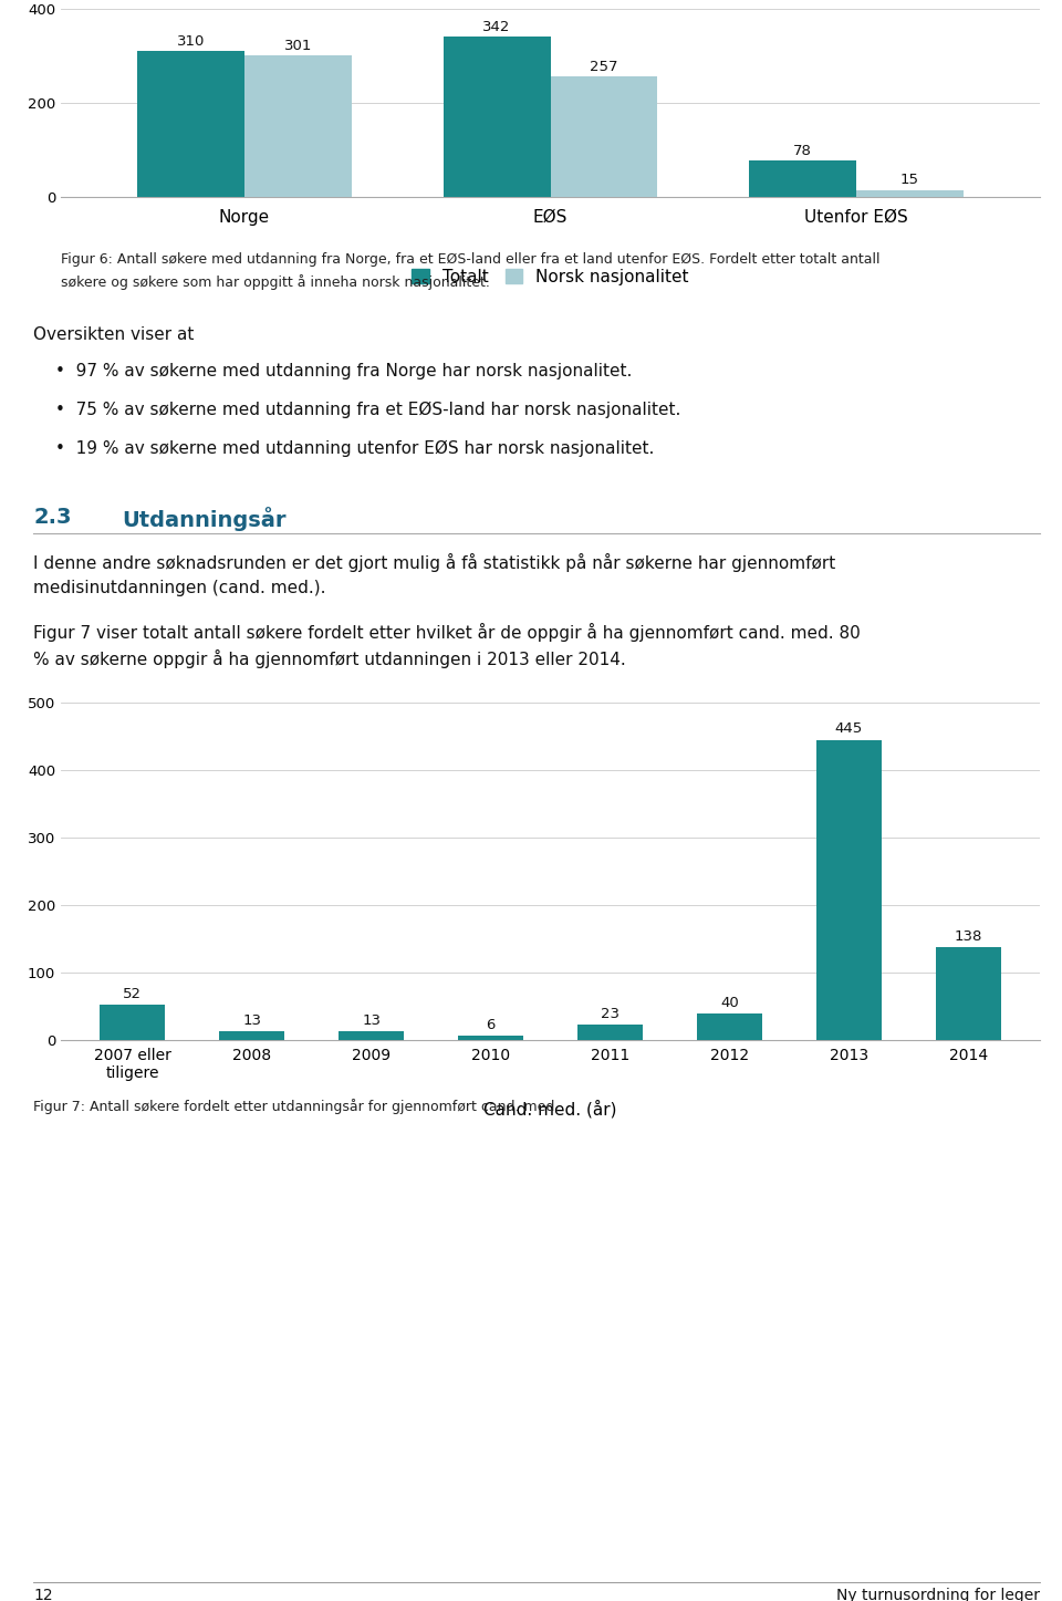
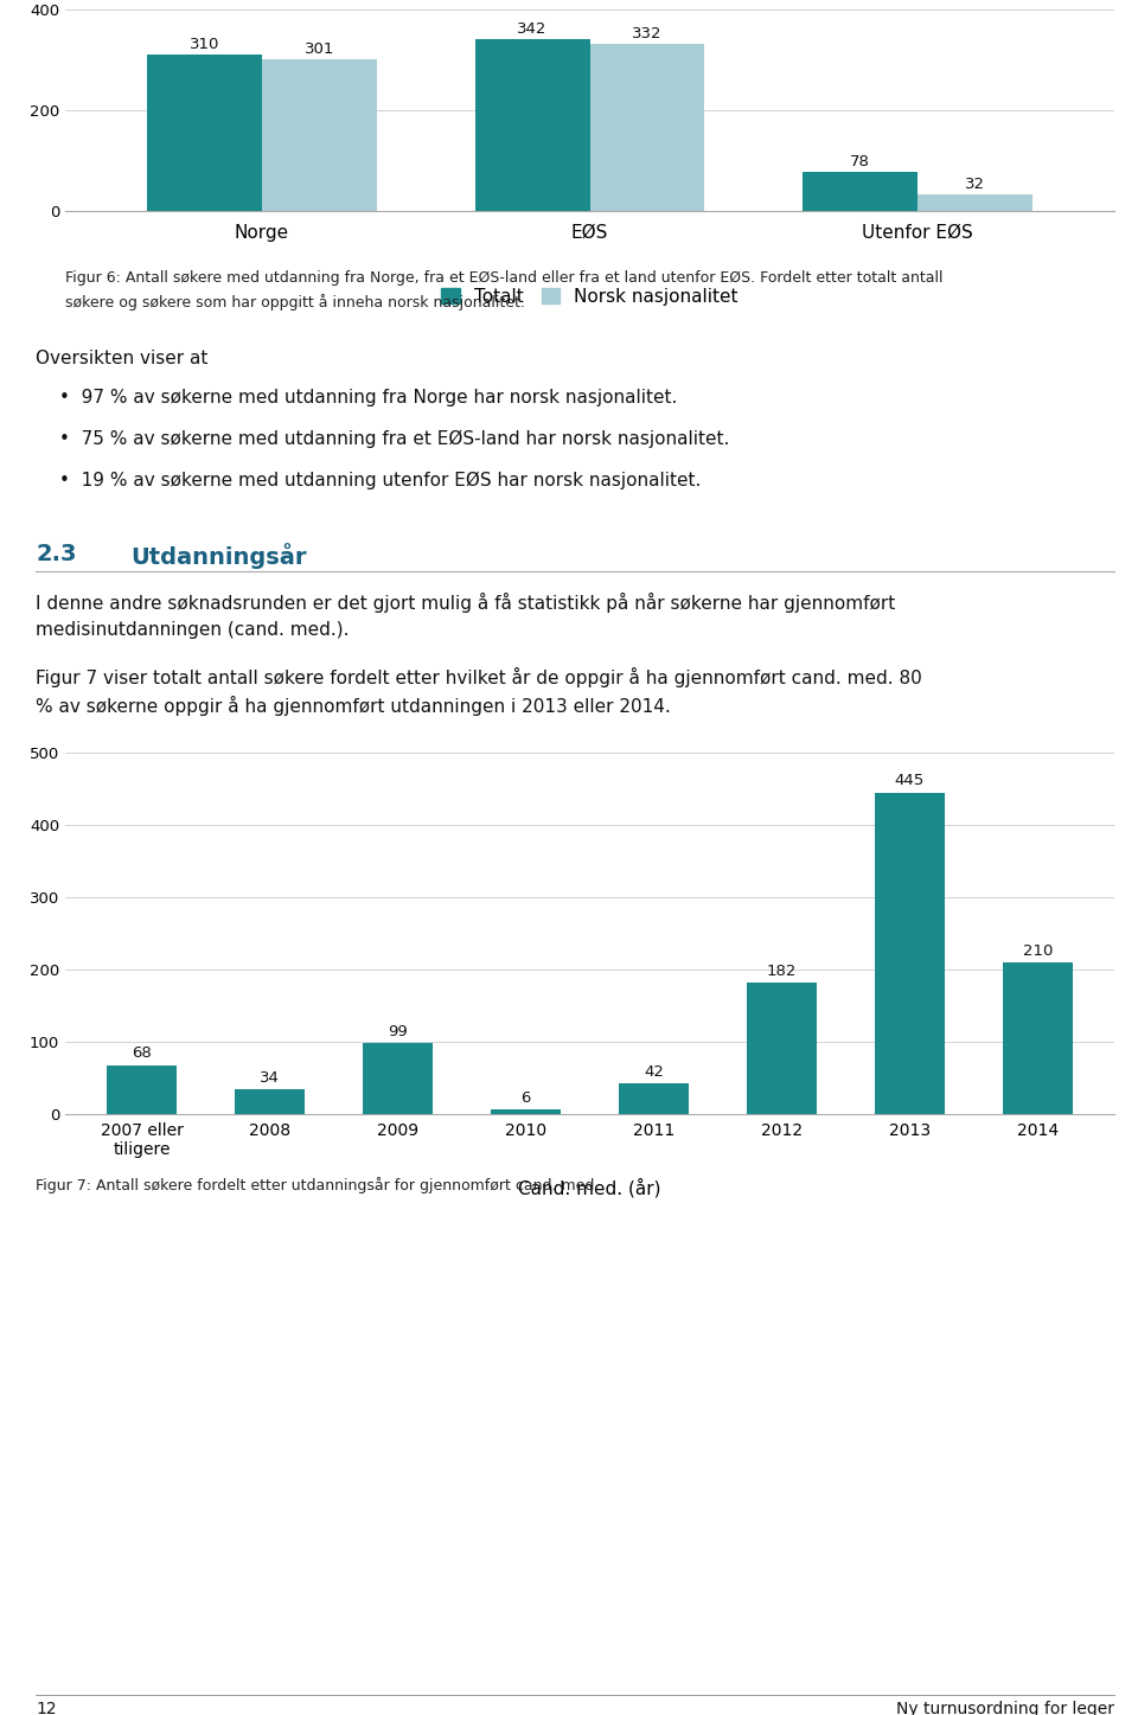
Norsk nasjonalitet/EØS: 257 -> 332
Norsk nasjonalitet/Utenfor EØS: 15 -> 32
2007 eller tiligere: 52 -> 68
2008: 13 -> 34
2009: 13 -> 99
2011: 23 -> 42
2012: 40 -> 182
2014: 138 -> 210
